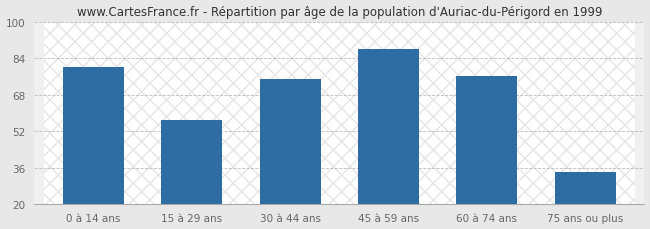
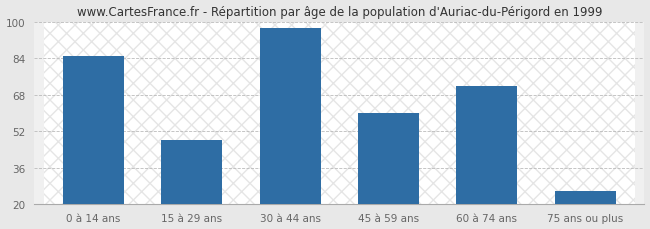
0 à 14 ans: 80 -> 85
15 à 29 ans: 57 -> 48
30 à 44 ans: 75 -> 97
45 à 59 ans: 88 -> 60
60 à 74 ans: 76 -> 72
75 ans ou plus: 34 -> 26
